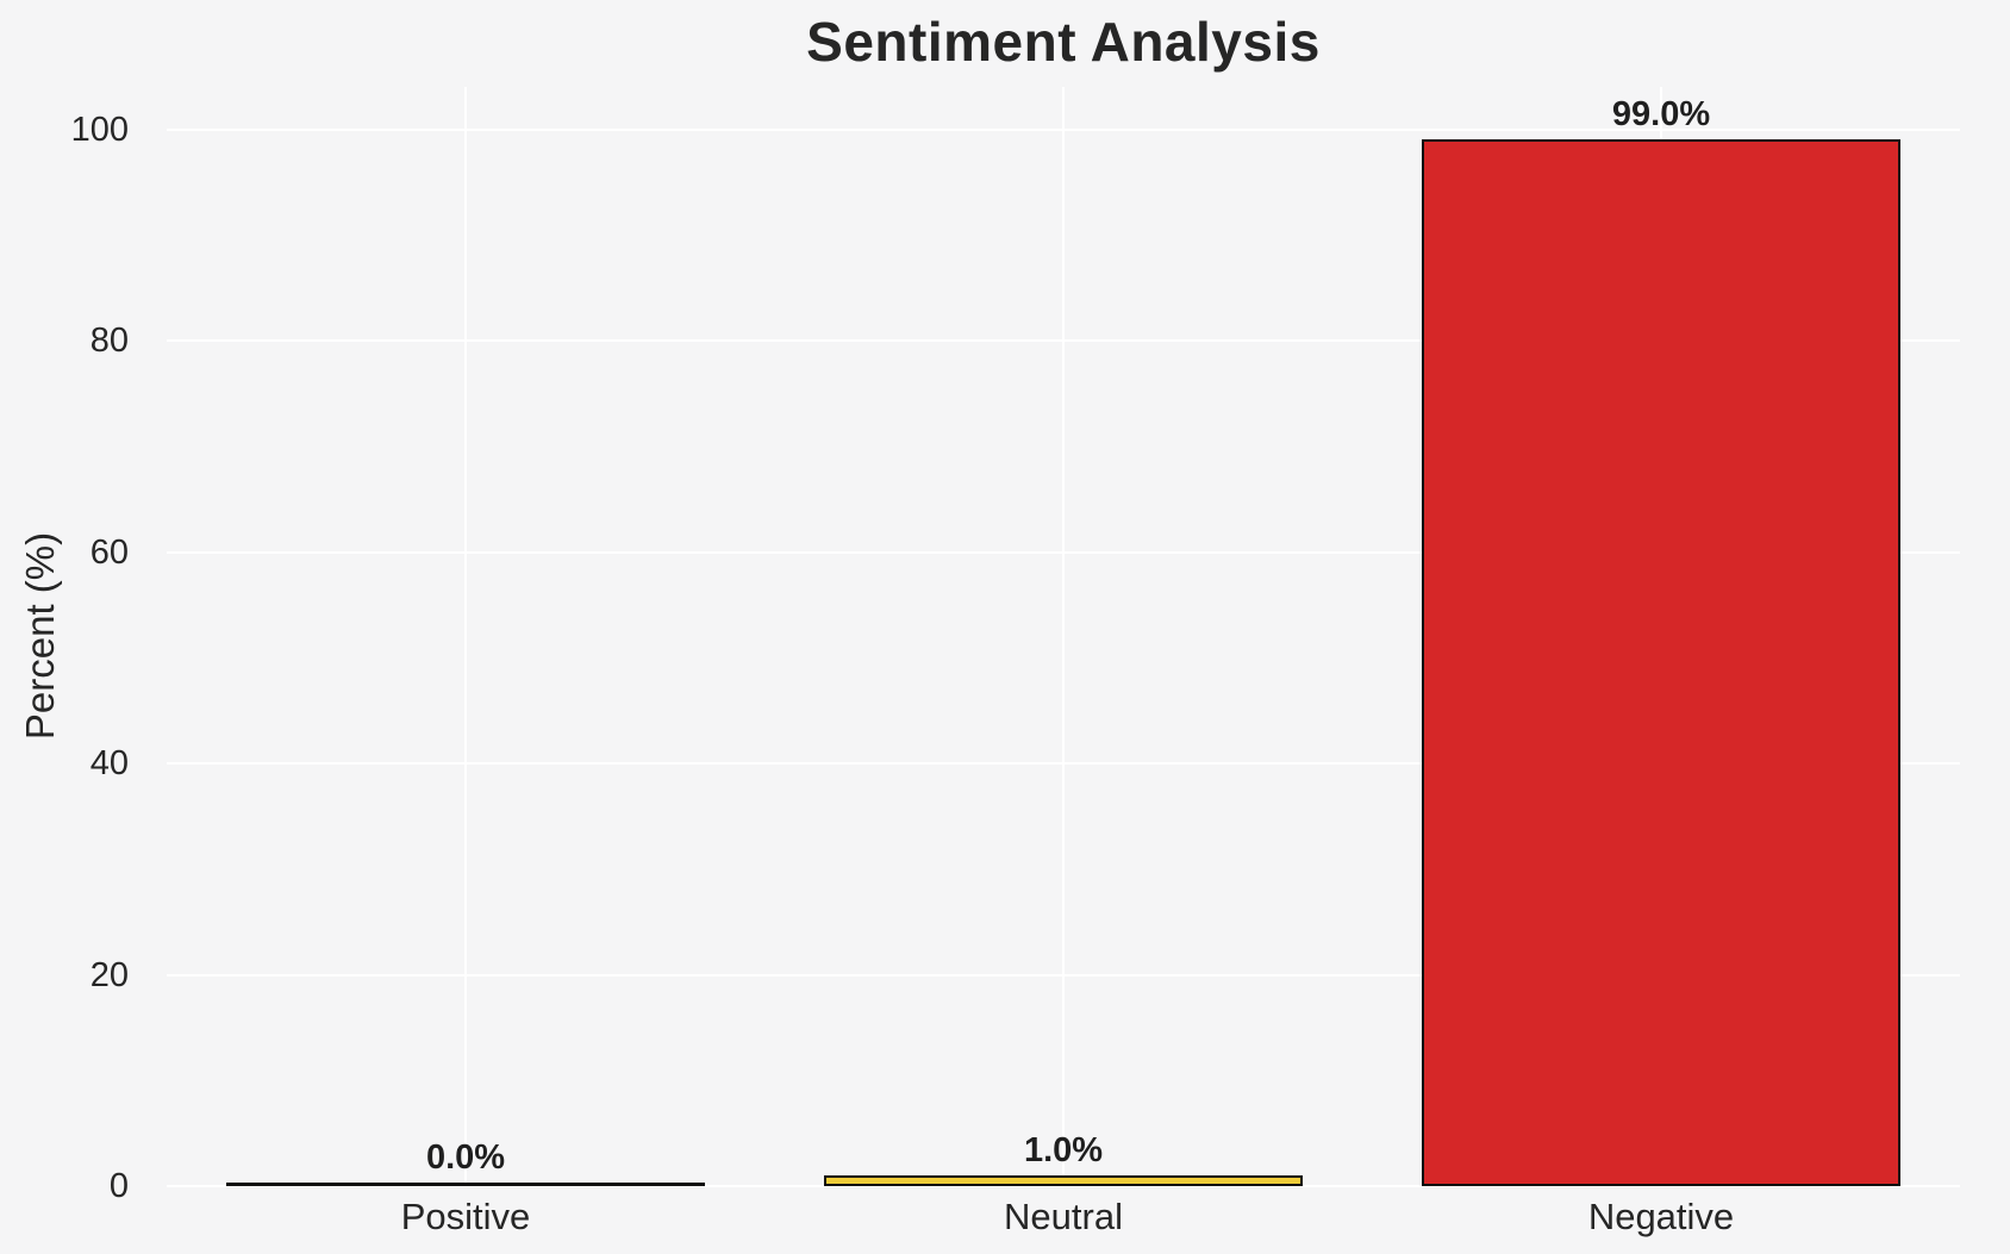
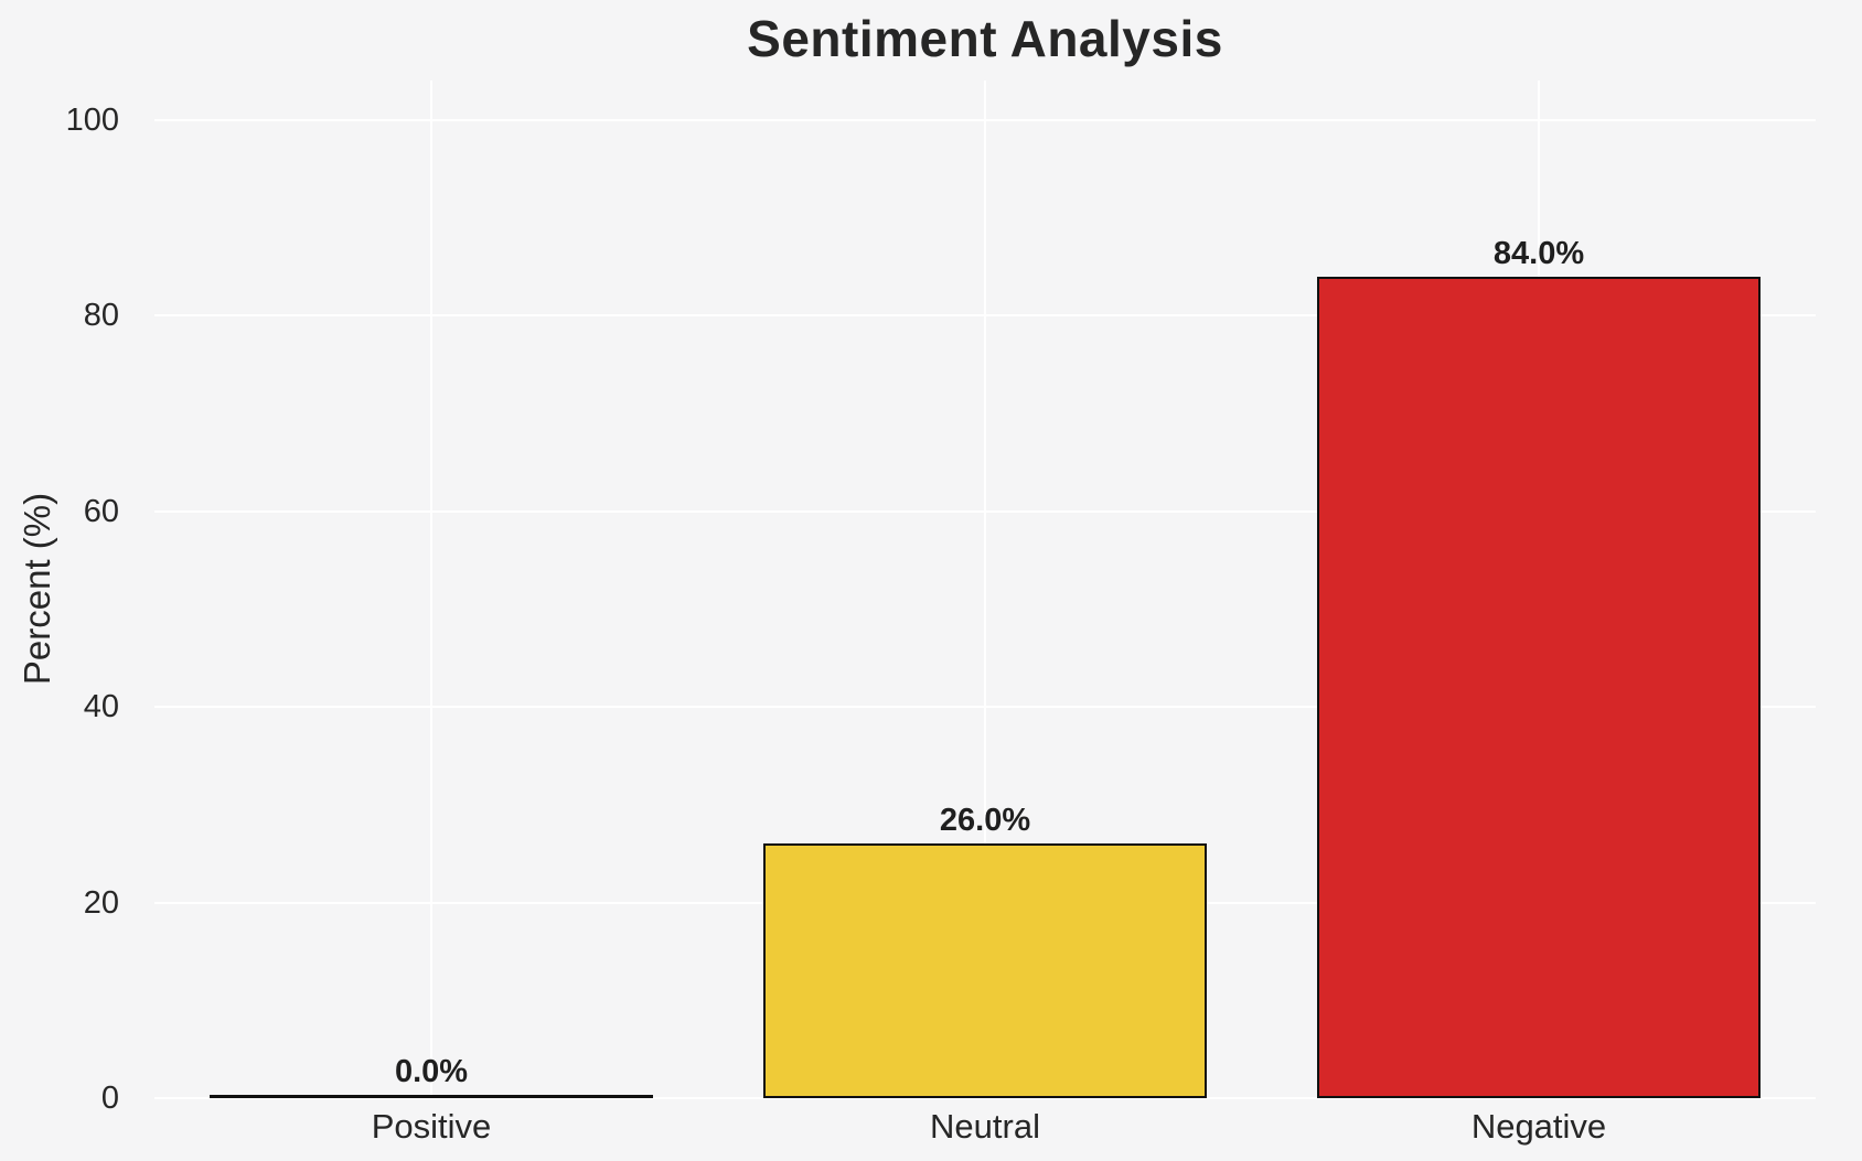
Neutral: 1.0% -> 26.0%
Negative: 99.0% -> 84.0%
